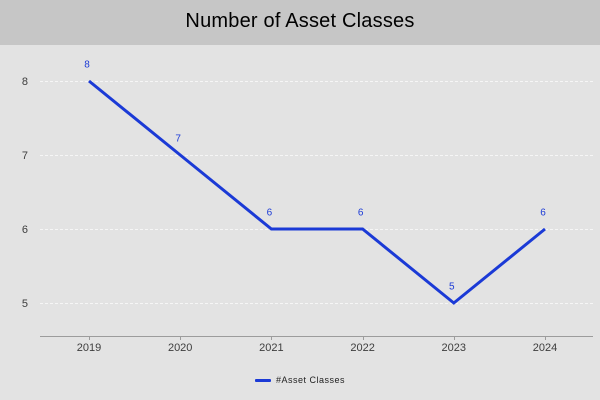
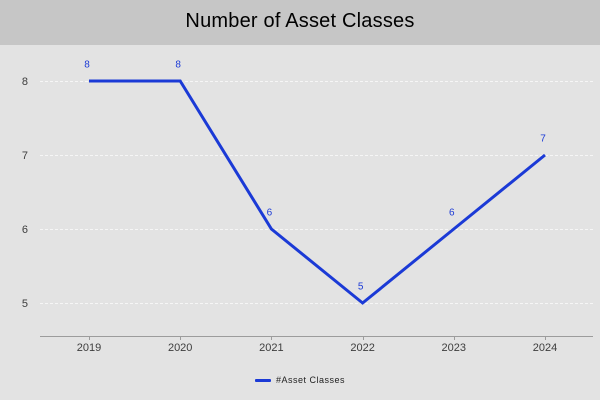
2020: 7 -> 8
2022: 6 -> 5
2023: 5 -> 6
2024: 6 -> 7
